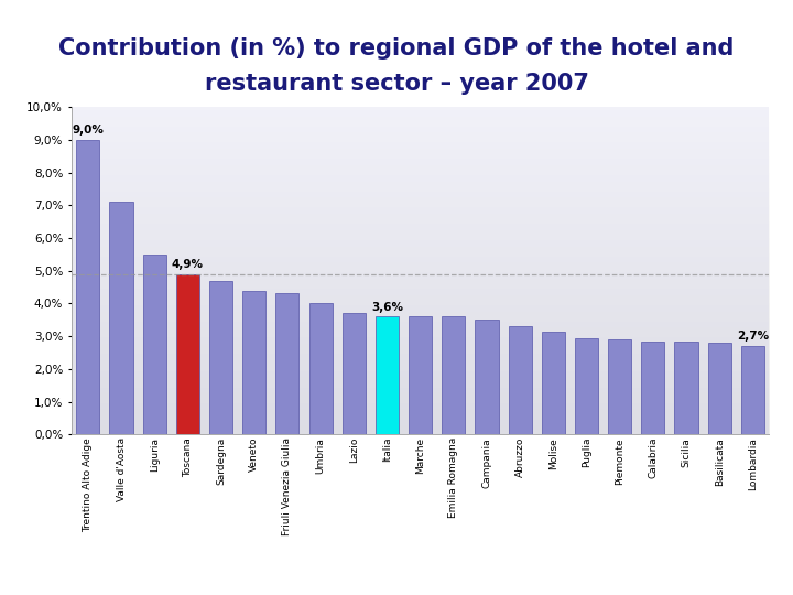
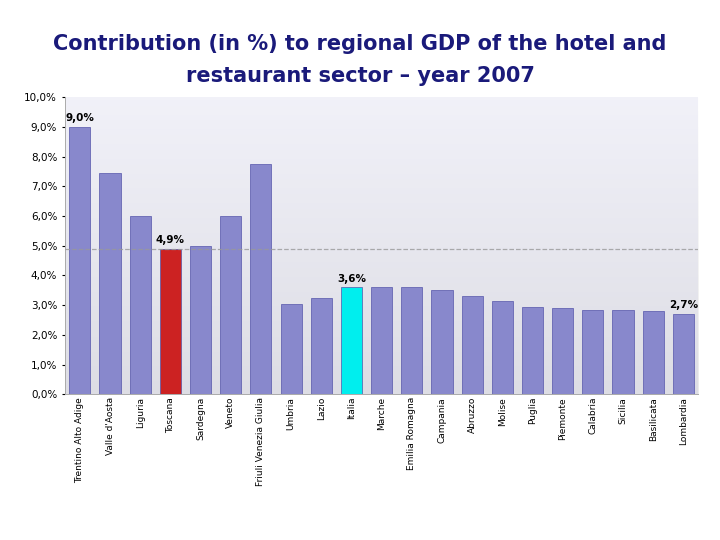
Valle d'Aosta: 7,10% -> 7,45%
Liguria: 5,50% -> 6,00%
Sardegna: 4,70% -> 5,00%
Veneto: 4,40% -> 6,00%
Friuli Venezia Giulia: 4,30% -> 7,75%
Umbria: 4,00% -> 3,05%
Lazio: 3,70% -> 3,25%
